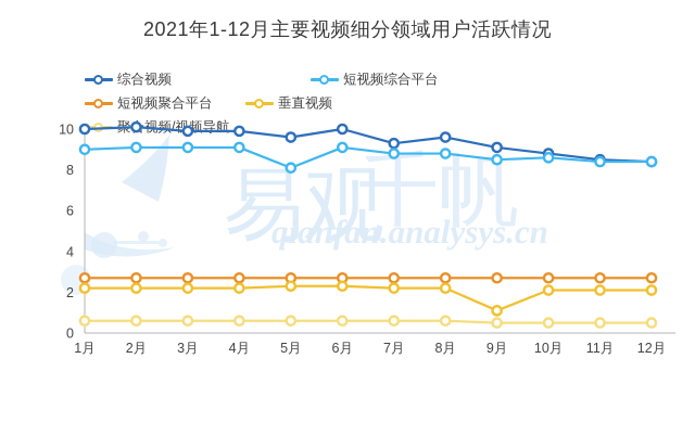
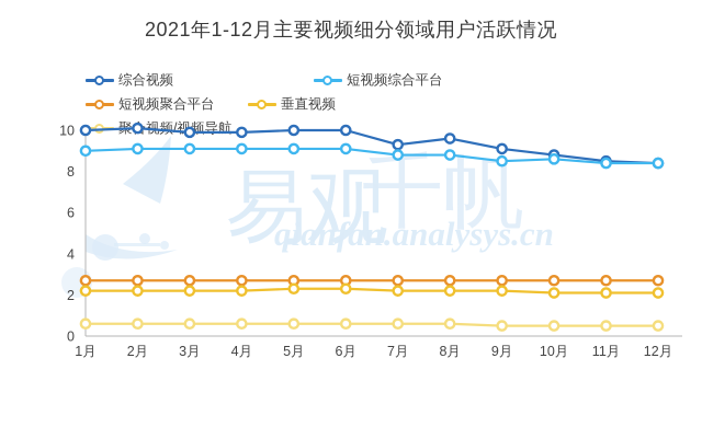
综合视频/5月: 9.6 -> 10.0
短视频综合平台/5月: 8.1 -> 9.1
垂直视频/9月: 1.1 -> 2.2
